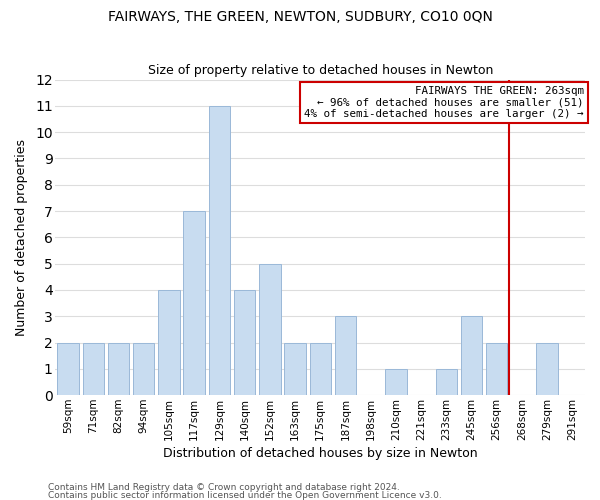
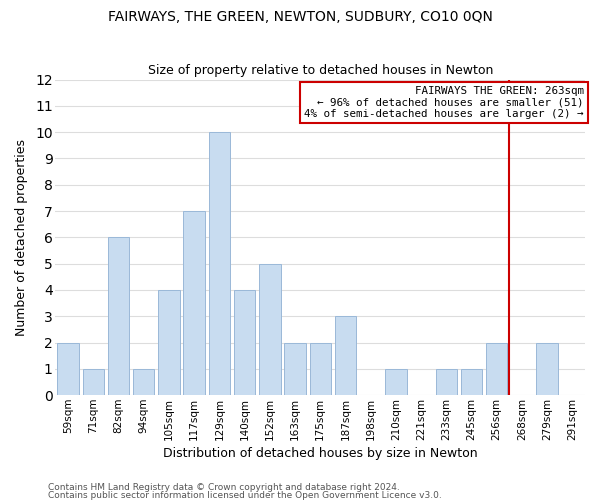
71sqm: 2 -> 1
82sqm: 2 -> 6
94sqm: 2 -> 1
129sqm: 11 -> 10
245sqm: 3 -> 1
